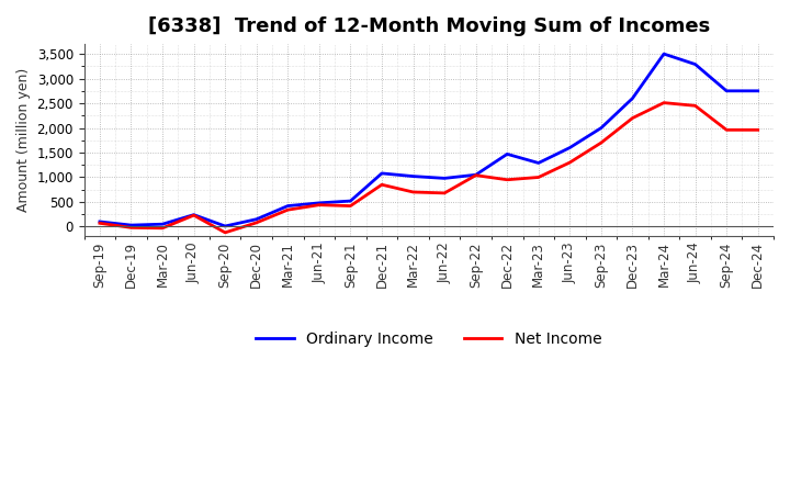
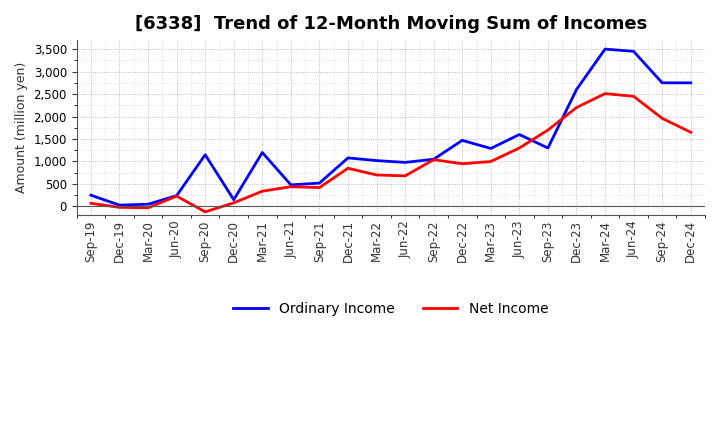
Ordinary Income/Sep-19: 100 -> 250
Ordinary Income/Sep-20: 10 -> 1,150
Ordinary Income/Mar-21: 420 -> 1,200
Ordinary Income/Sep-23: 2,000 -> 1,300
Ordinary Income/Jun-24: 3,290 -> 3,450
Net Income/Dec-24: 1,960 -> 1,650
